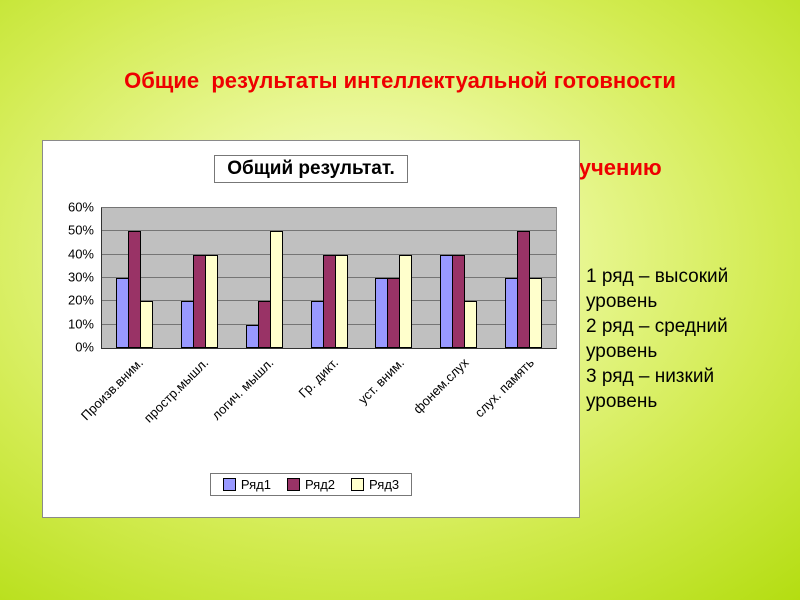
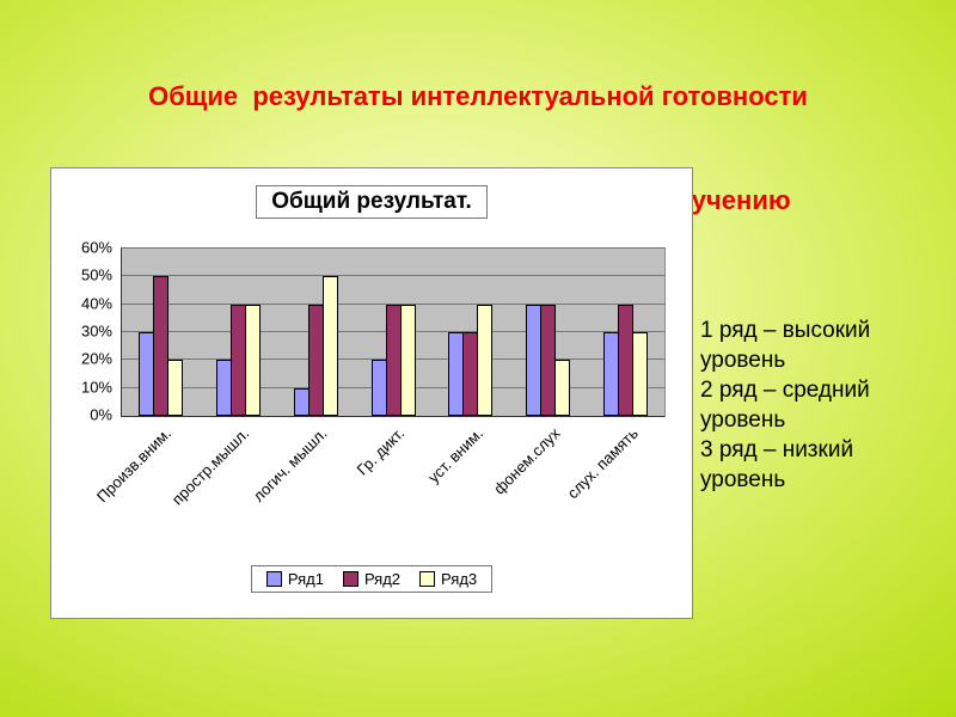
Ряд2/логич. мышл.: 20% -> 40%
Ряд2/слух. память: 50% -> 40%
